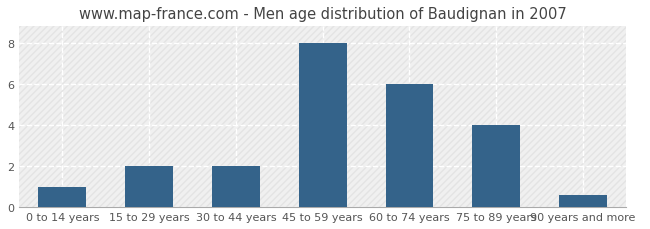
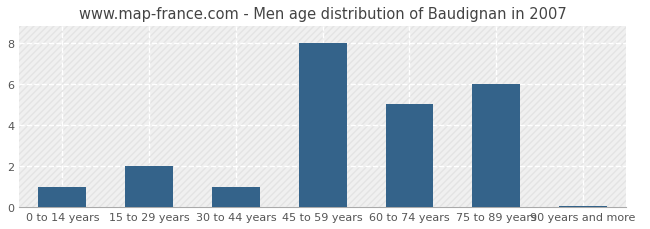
30 to 44 years: 2.00 -> 1.00
60 to 74 years: 6.00 -> 5.00
75 to 89 years: 4.00 -> 6.00
90 years and more: 0.60 -> 0.07
